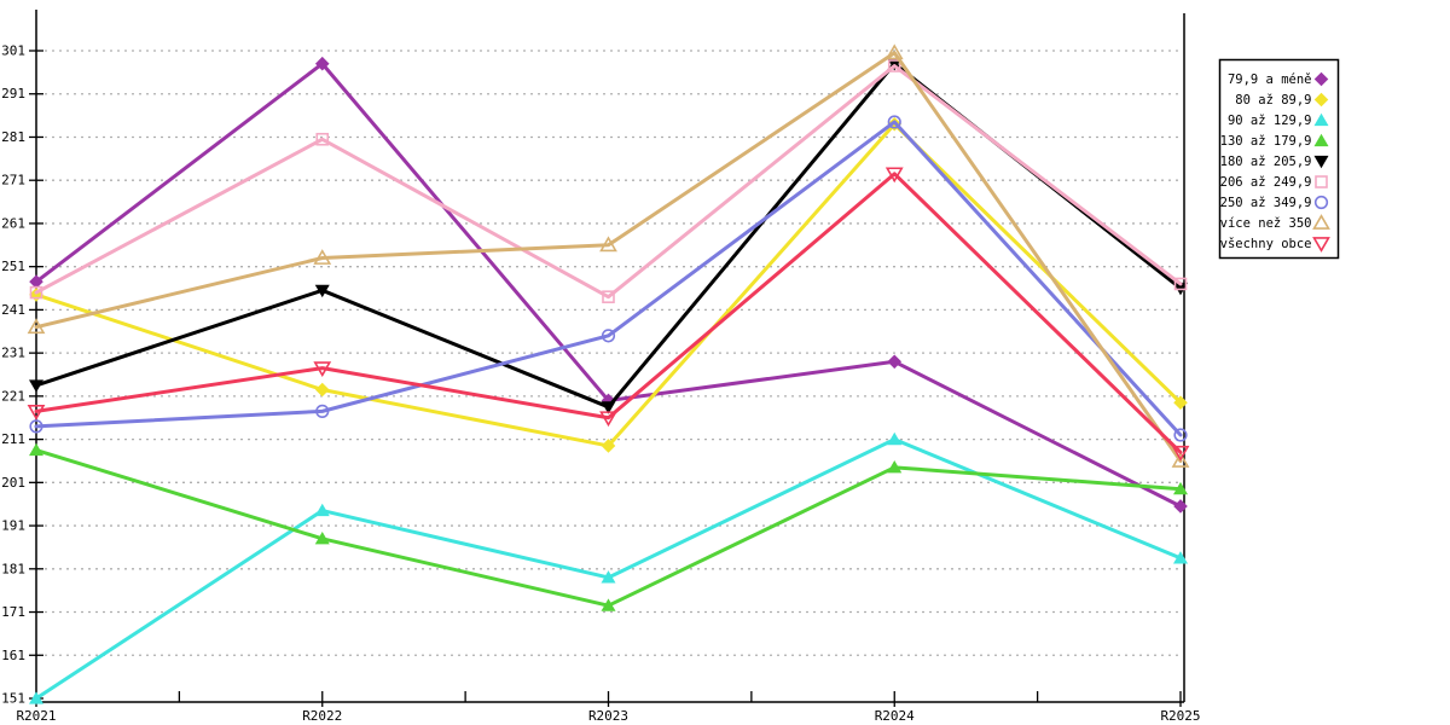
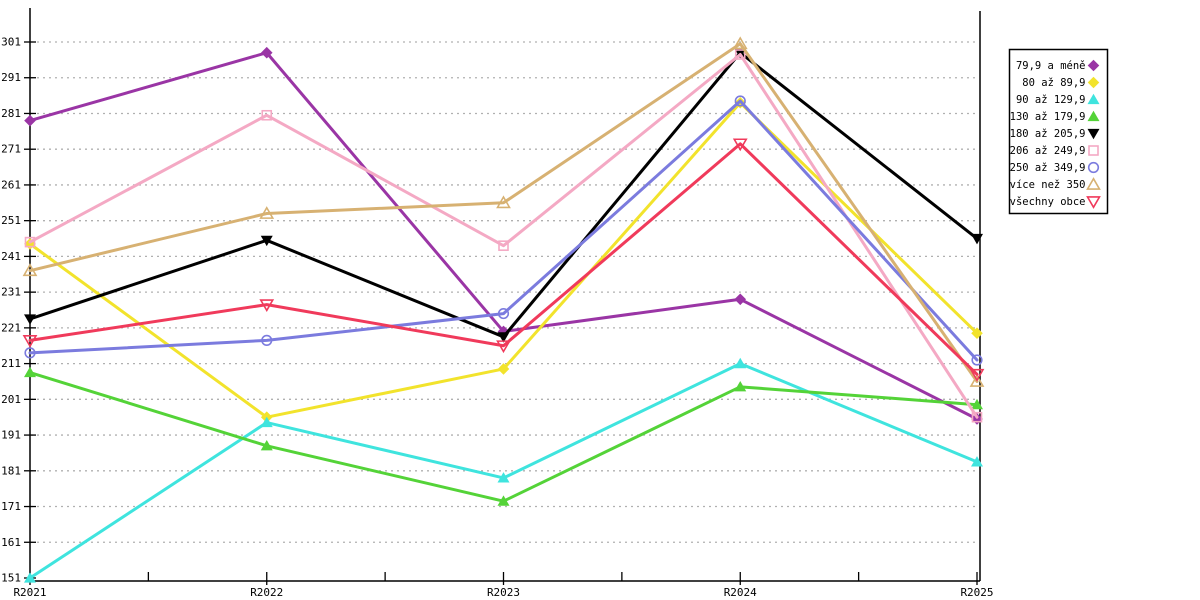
79,9 a méně/R2021: 248 -> 279
80 až 89,9/R2022: 222 -> 196
250 až 349,9/R2023: 235 -> 225
206 až 249,9/R2025: 247 -> 196
